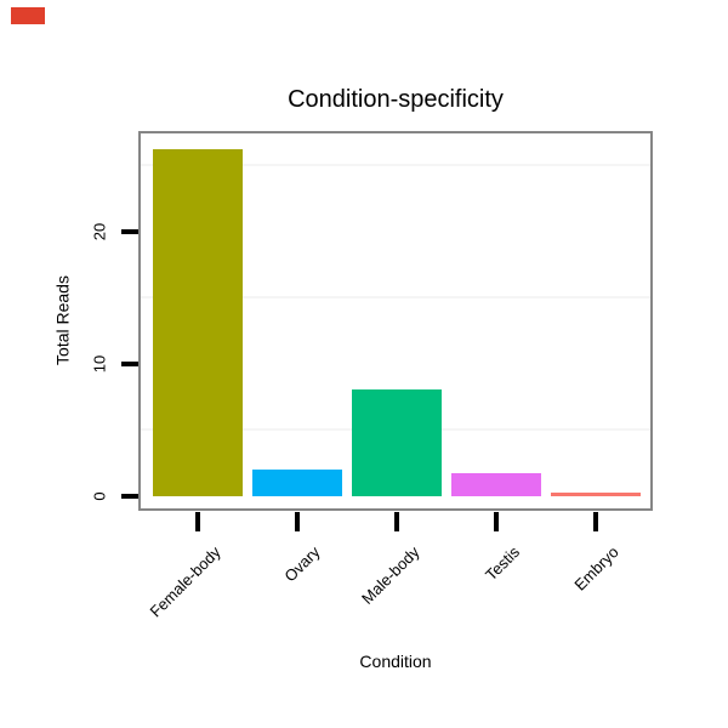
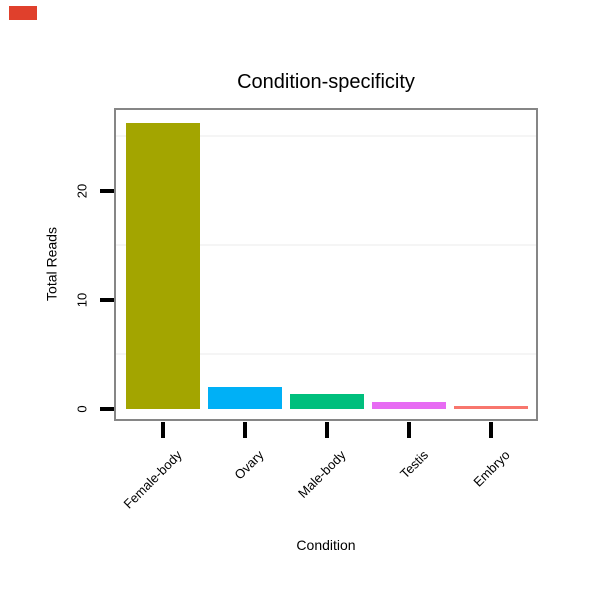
Male-body: 8.1 -> 1.4
Testis: 1.7 -> 0.6
